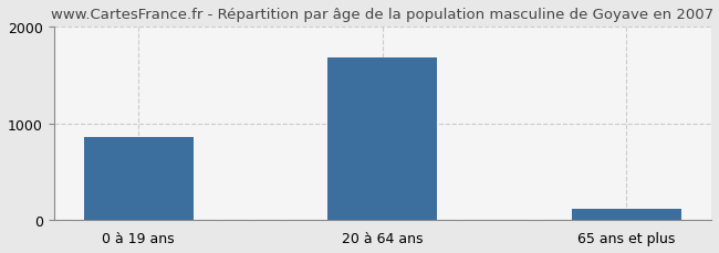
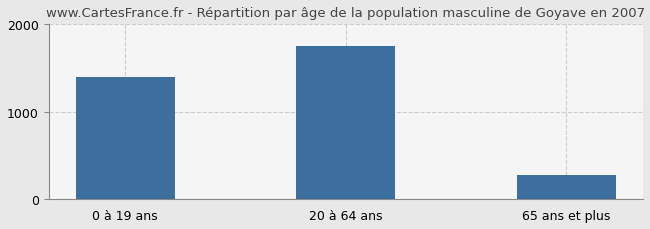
0 à 19 ans: 860 -> 1400
20 à 64 ans: 1680 -> 1750
65 ans et plus: 120 -> 280
